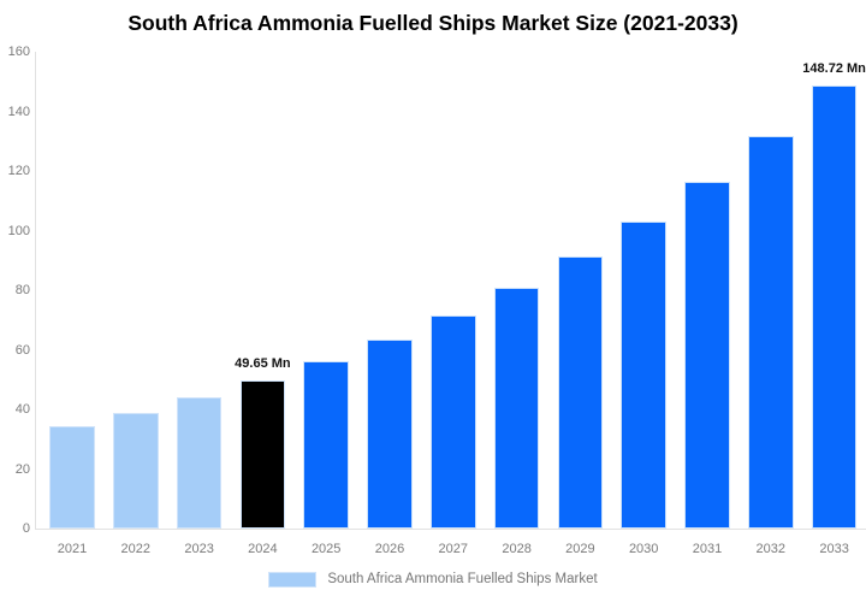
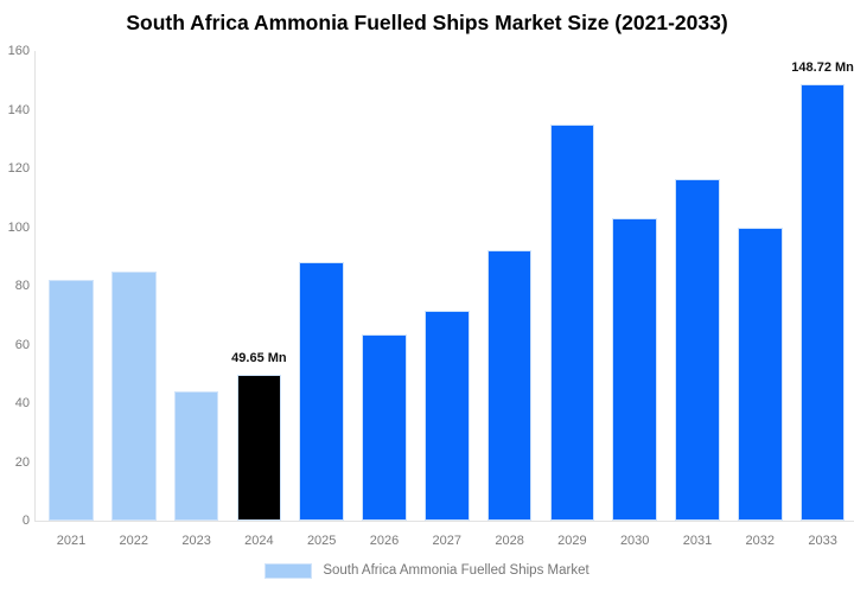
2021: 34 -> 82
2022: 39 -> 85
2025: 56 -> 88
2028: 81 -> 92
2029: 91 -> 135
2032: 132 -> 100
